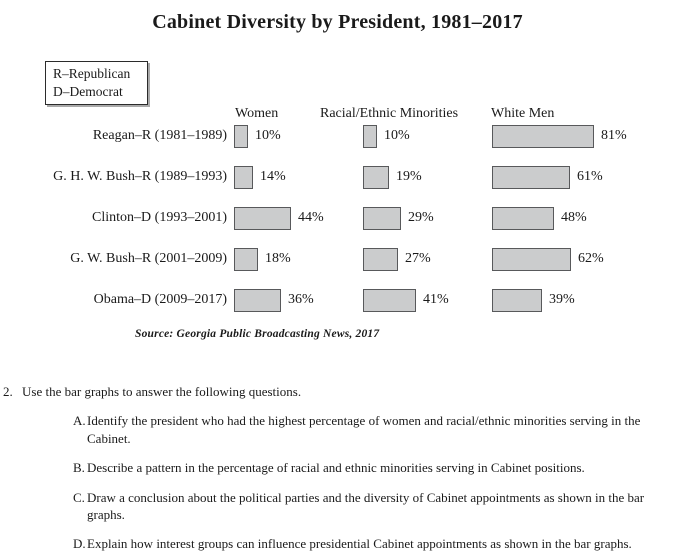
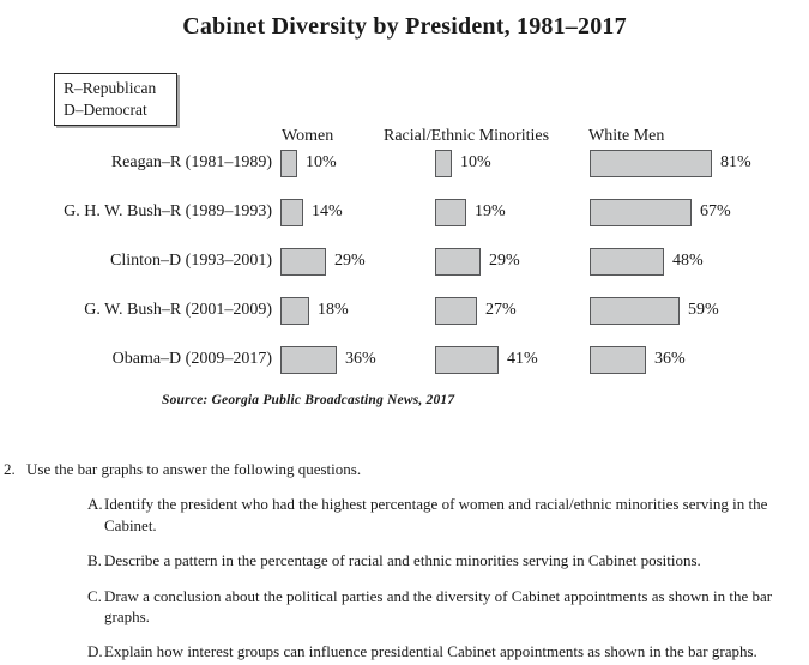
White Men/G. H. W. Bush–R (1989–1993): 61% -> 67%
Women/Clinton–D (1993–2001): 44% -> 29%
White Men/G. W. Bush–R (2001–2009): 62% -> 59%
White Men/Obama–D (2009–2017): 39% -> 36%
